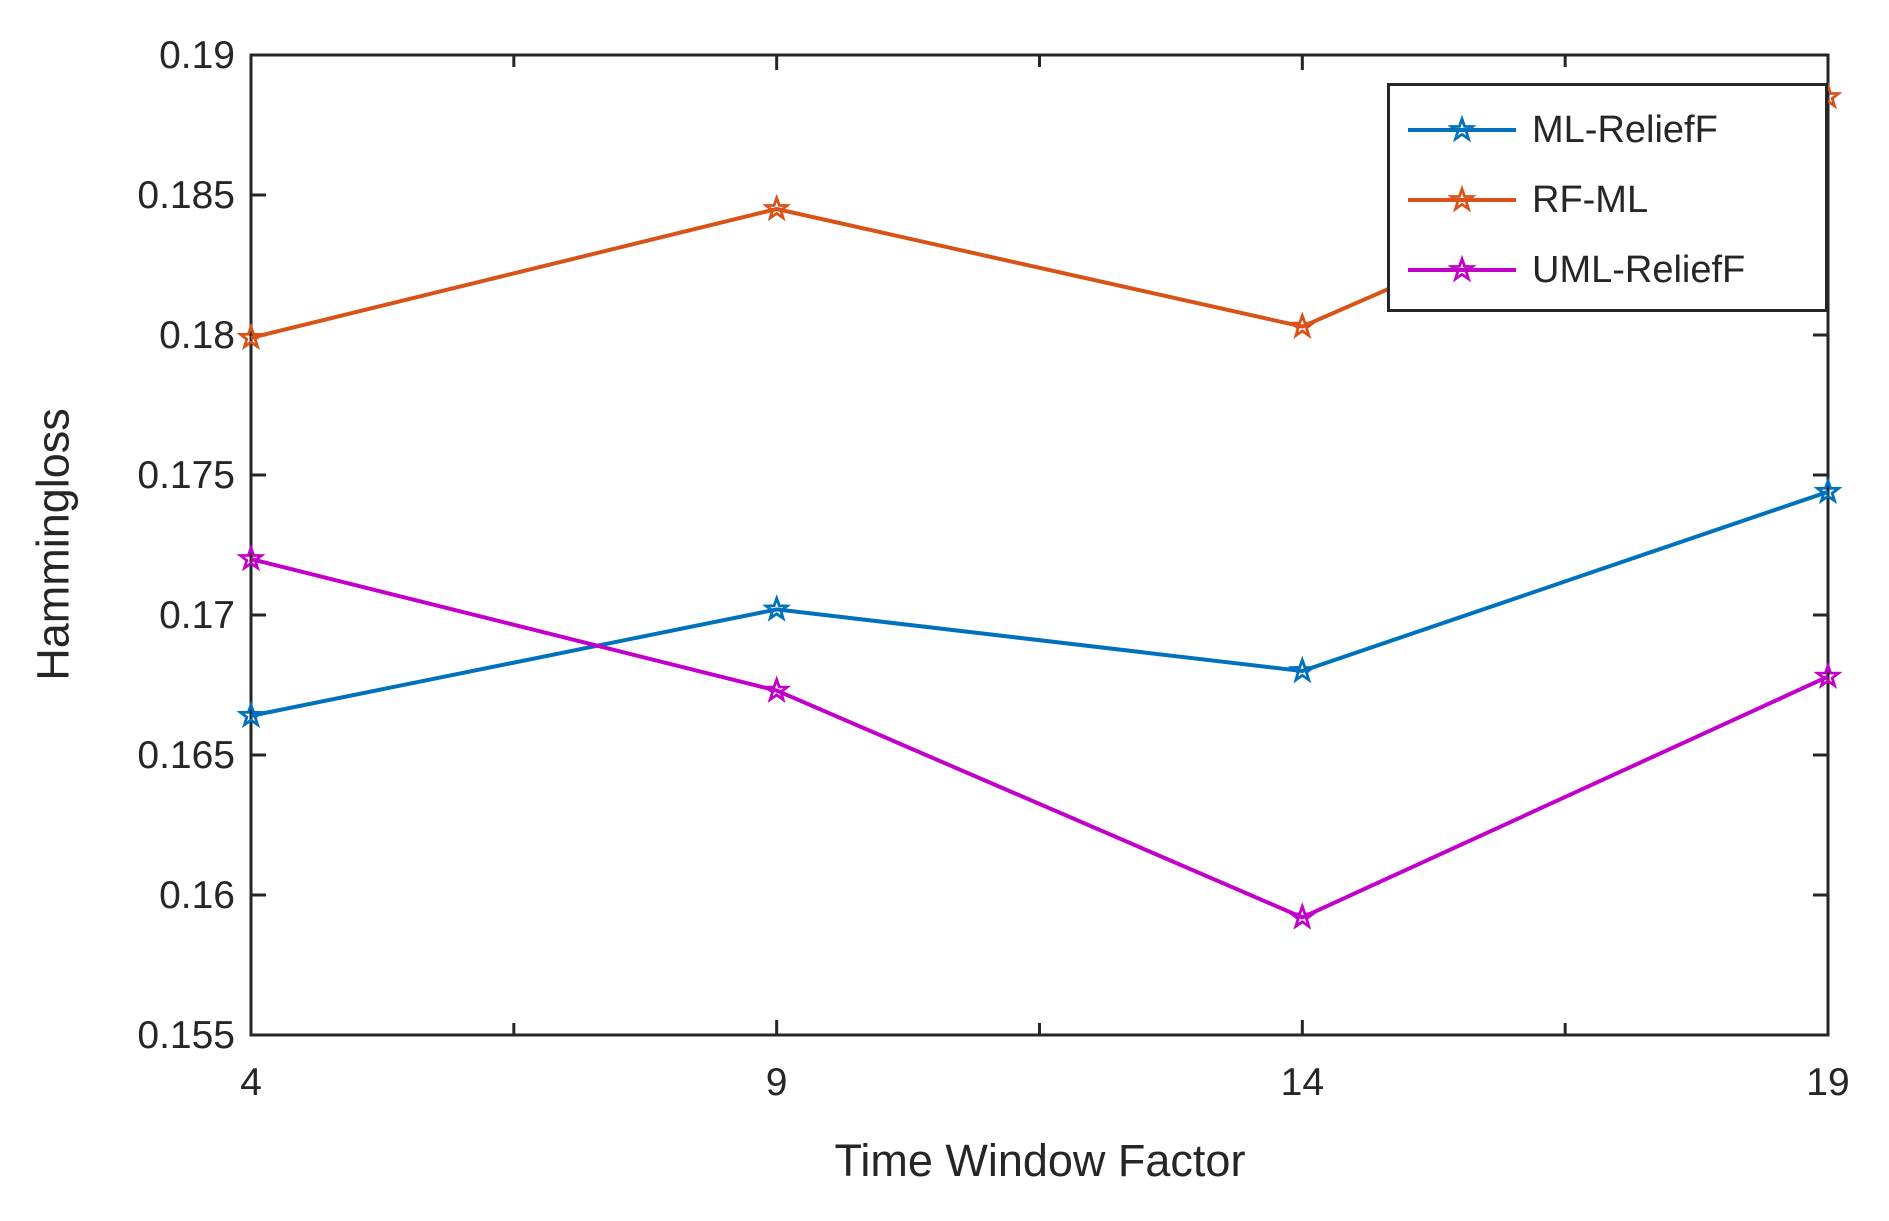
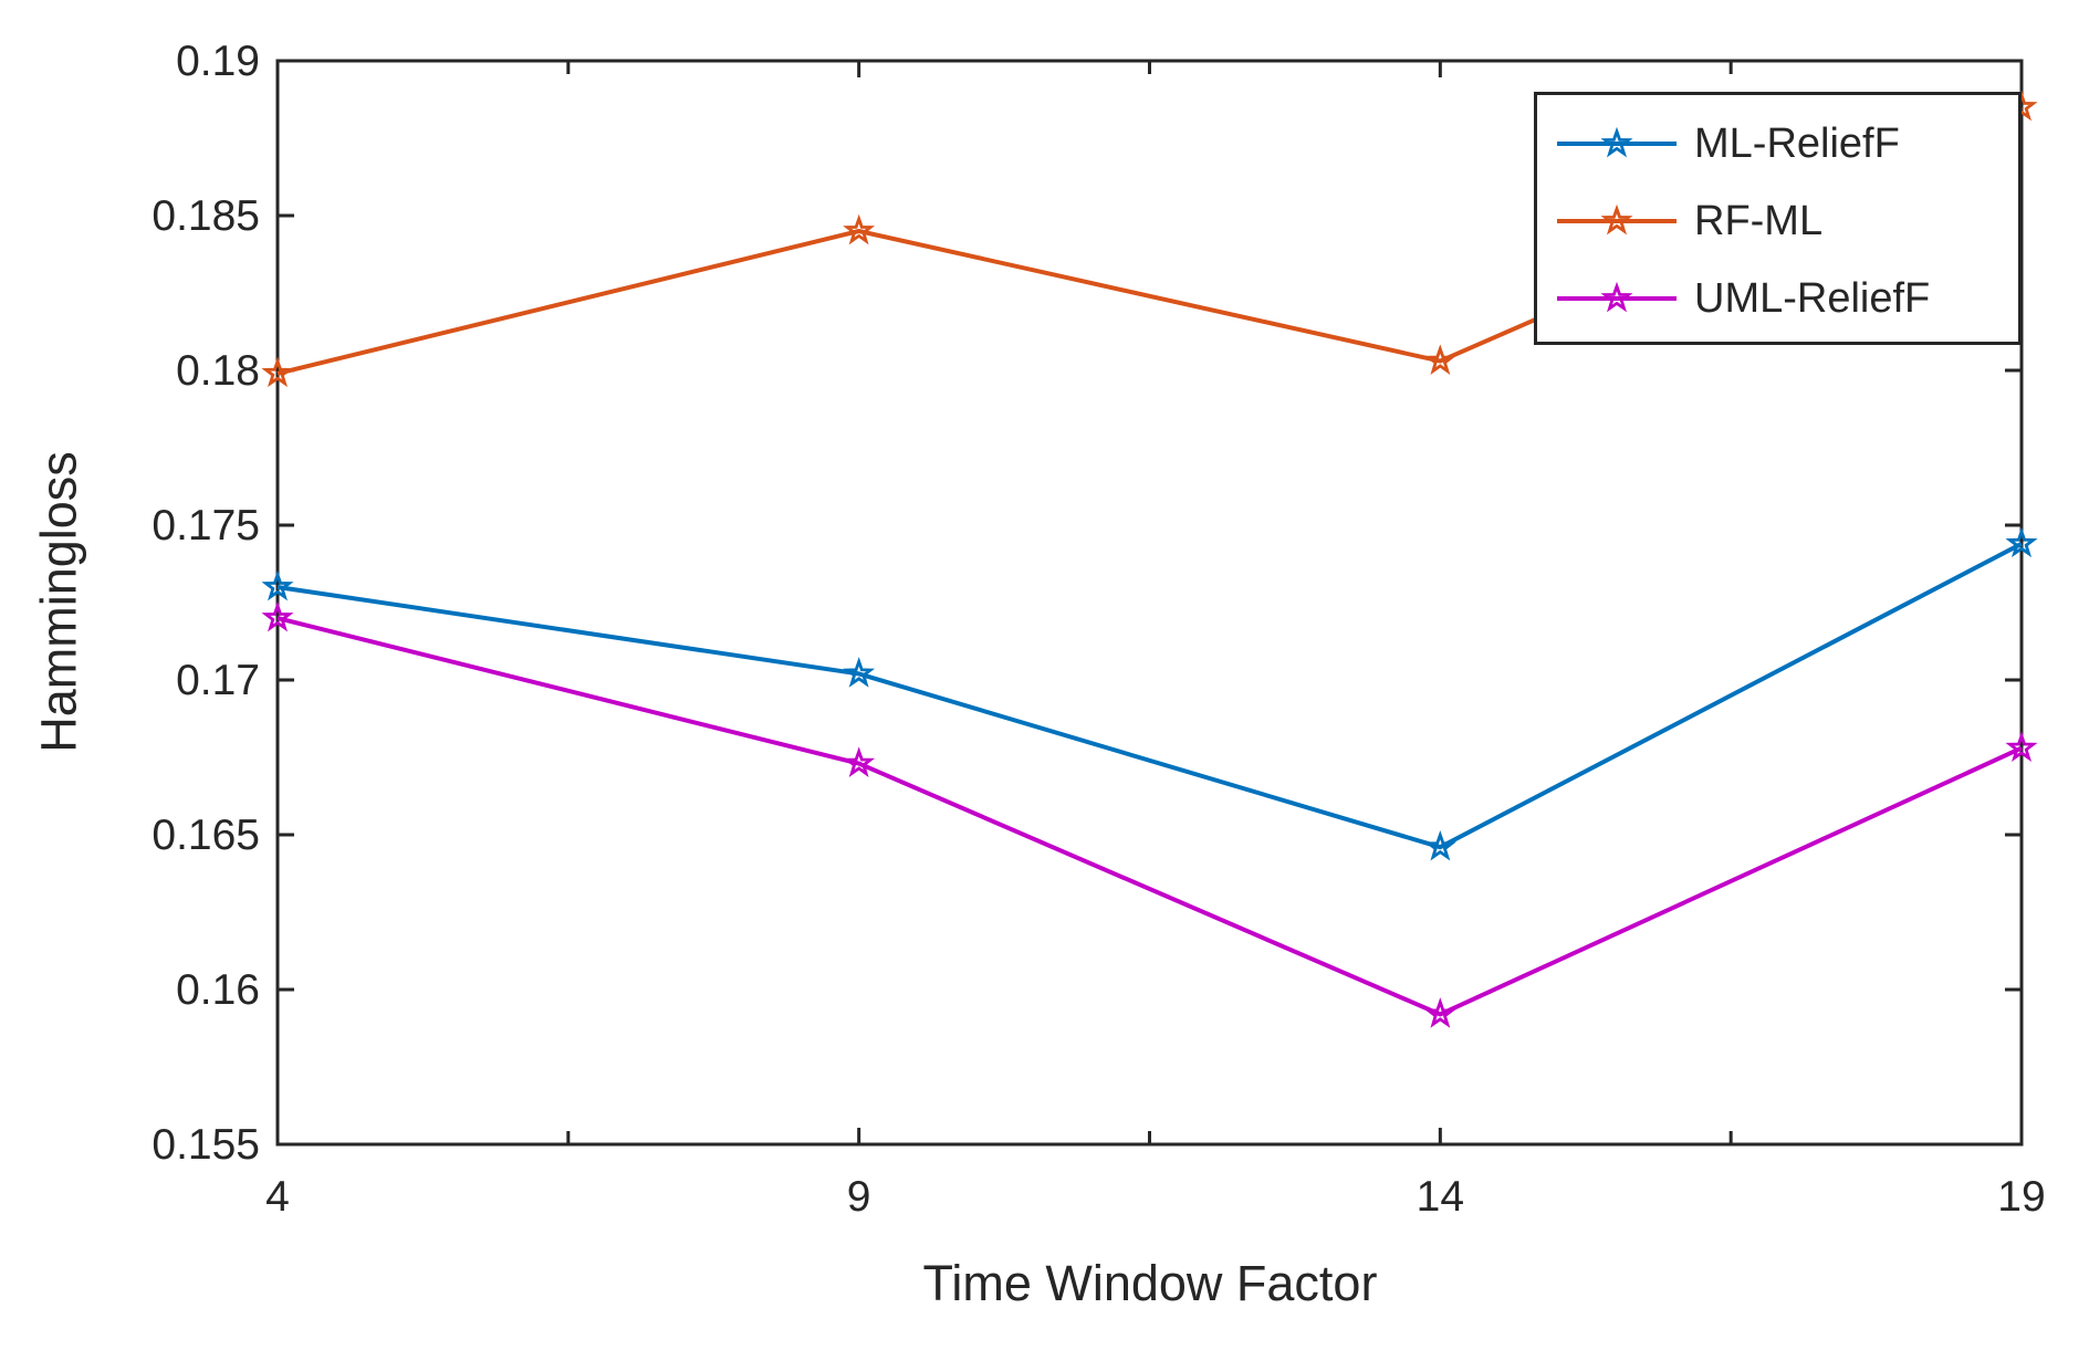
ML-ReliefF/4: 0.1664 -> 0.1730
ML-ReliefF/14: 0.1680 -> 0.1646
